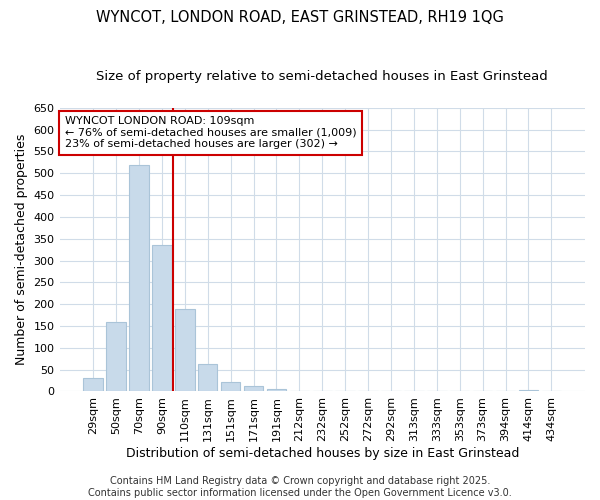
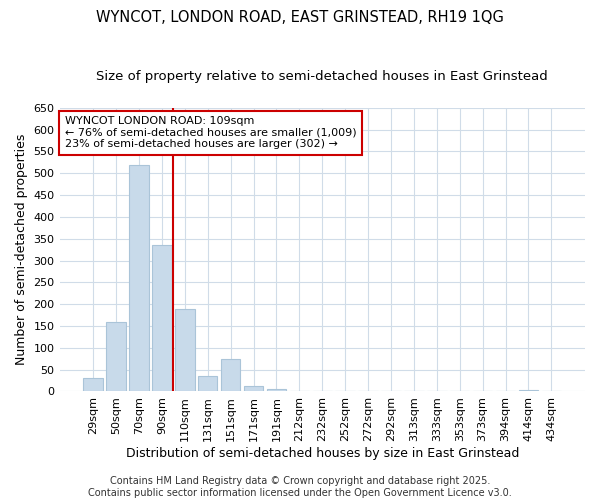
131sqm: 63 -> 35
151sqm: 22 -> 75
